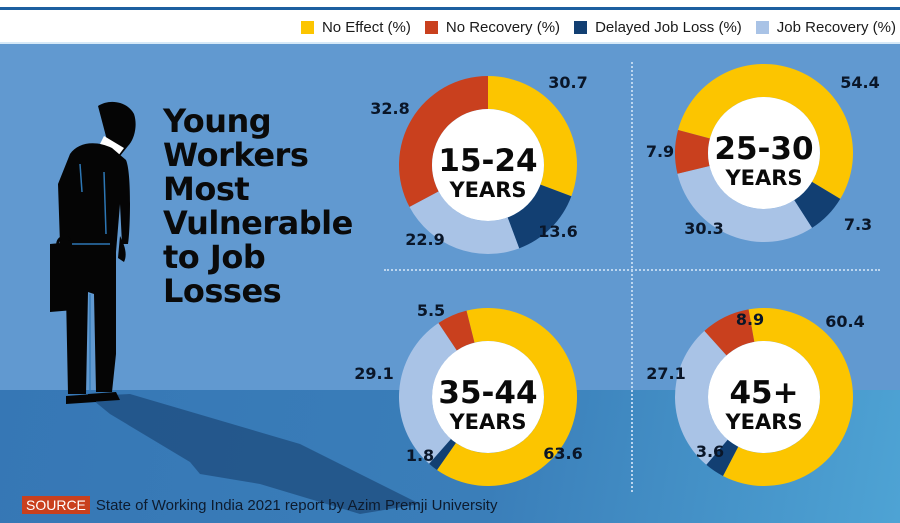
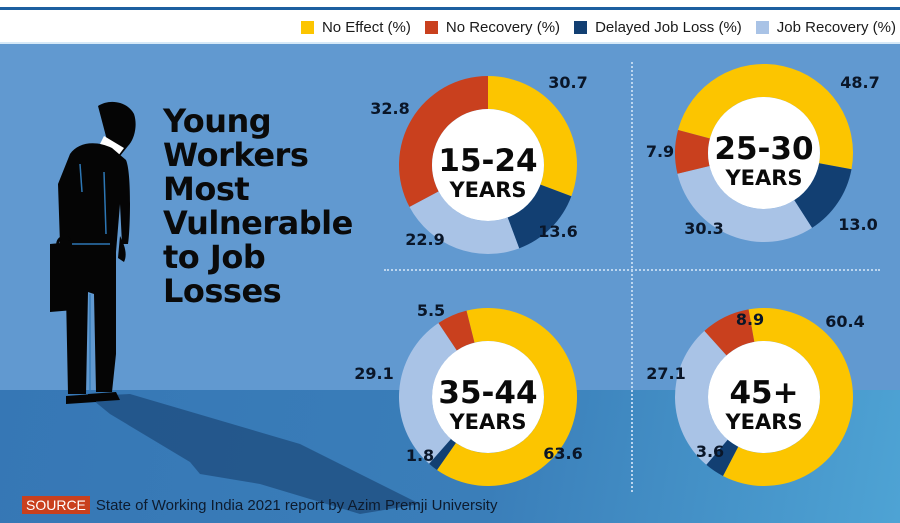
25-30/No Effect (%): 54.4 -> 48.7
25-30/Delayed Job Loss (%): 7.3 -> 13.0
